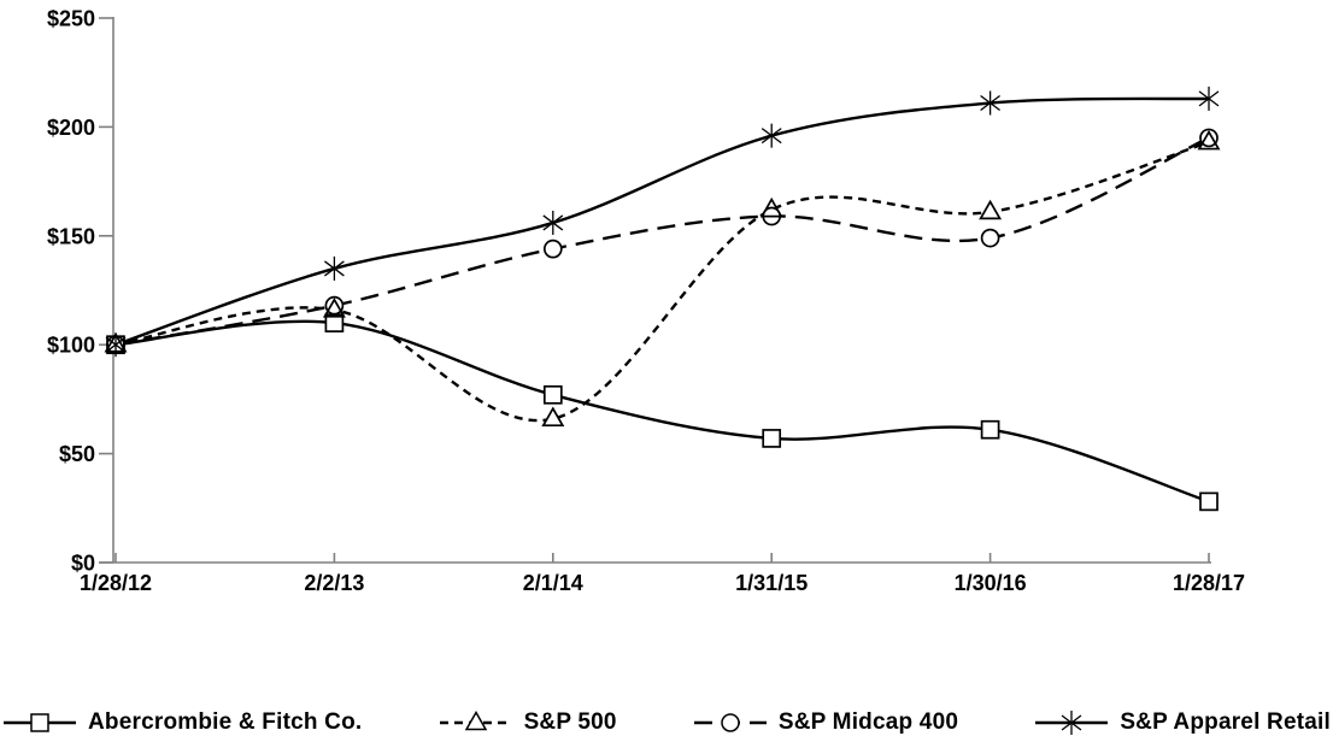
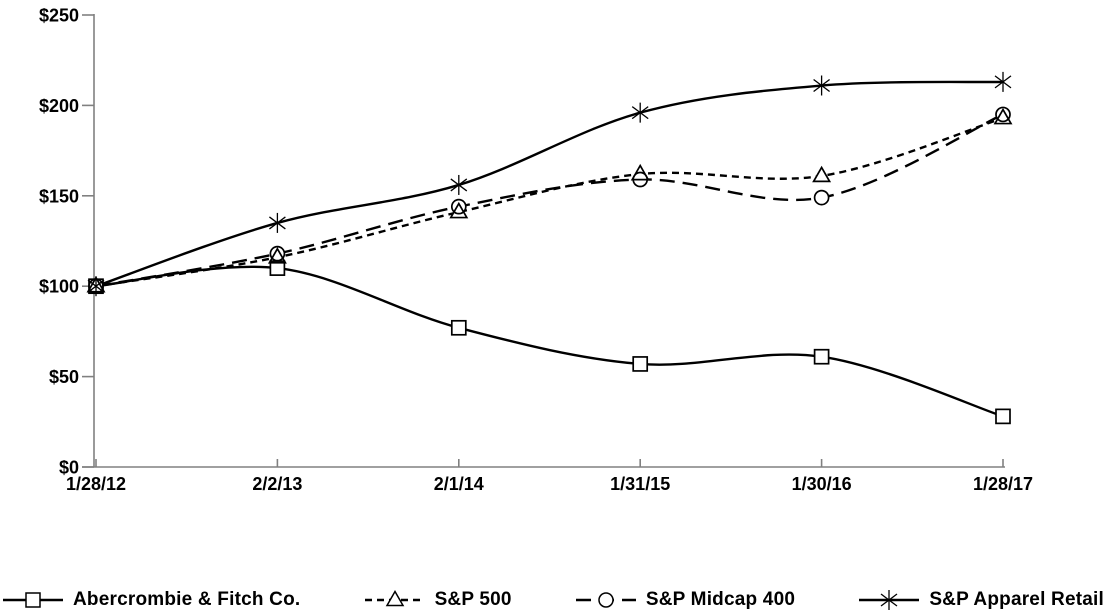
S&P 500/2/1/14: $66 -> $141
